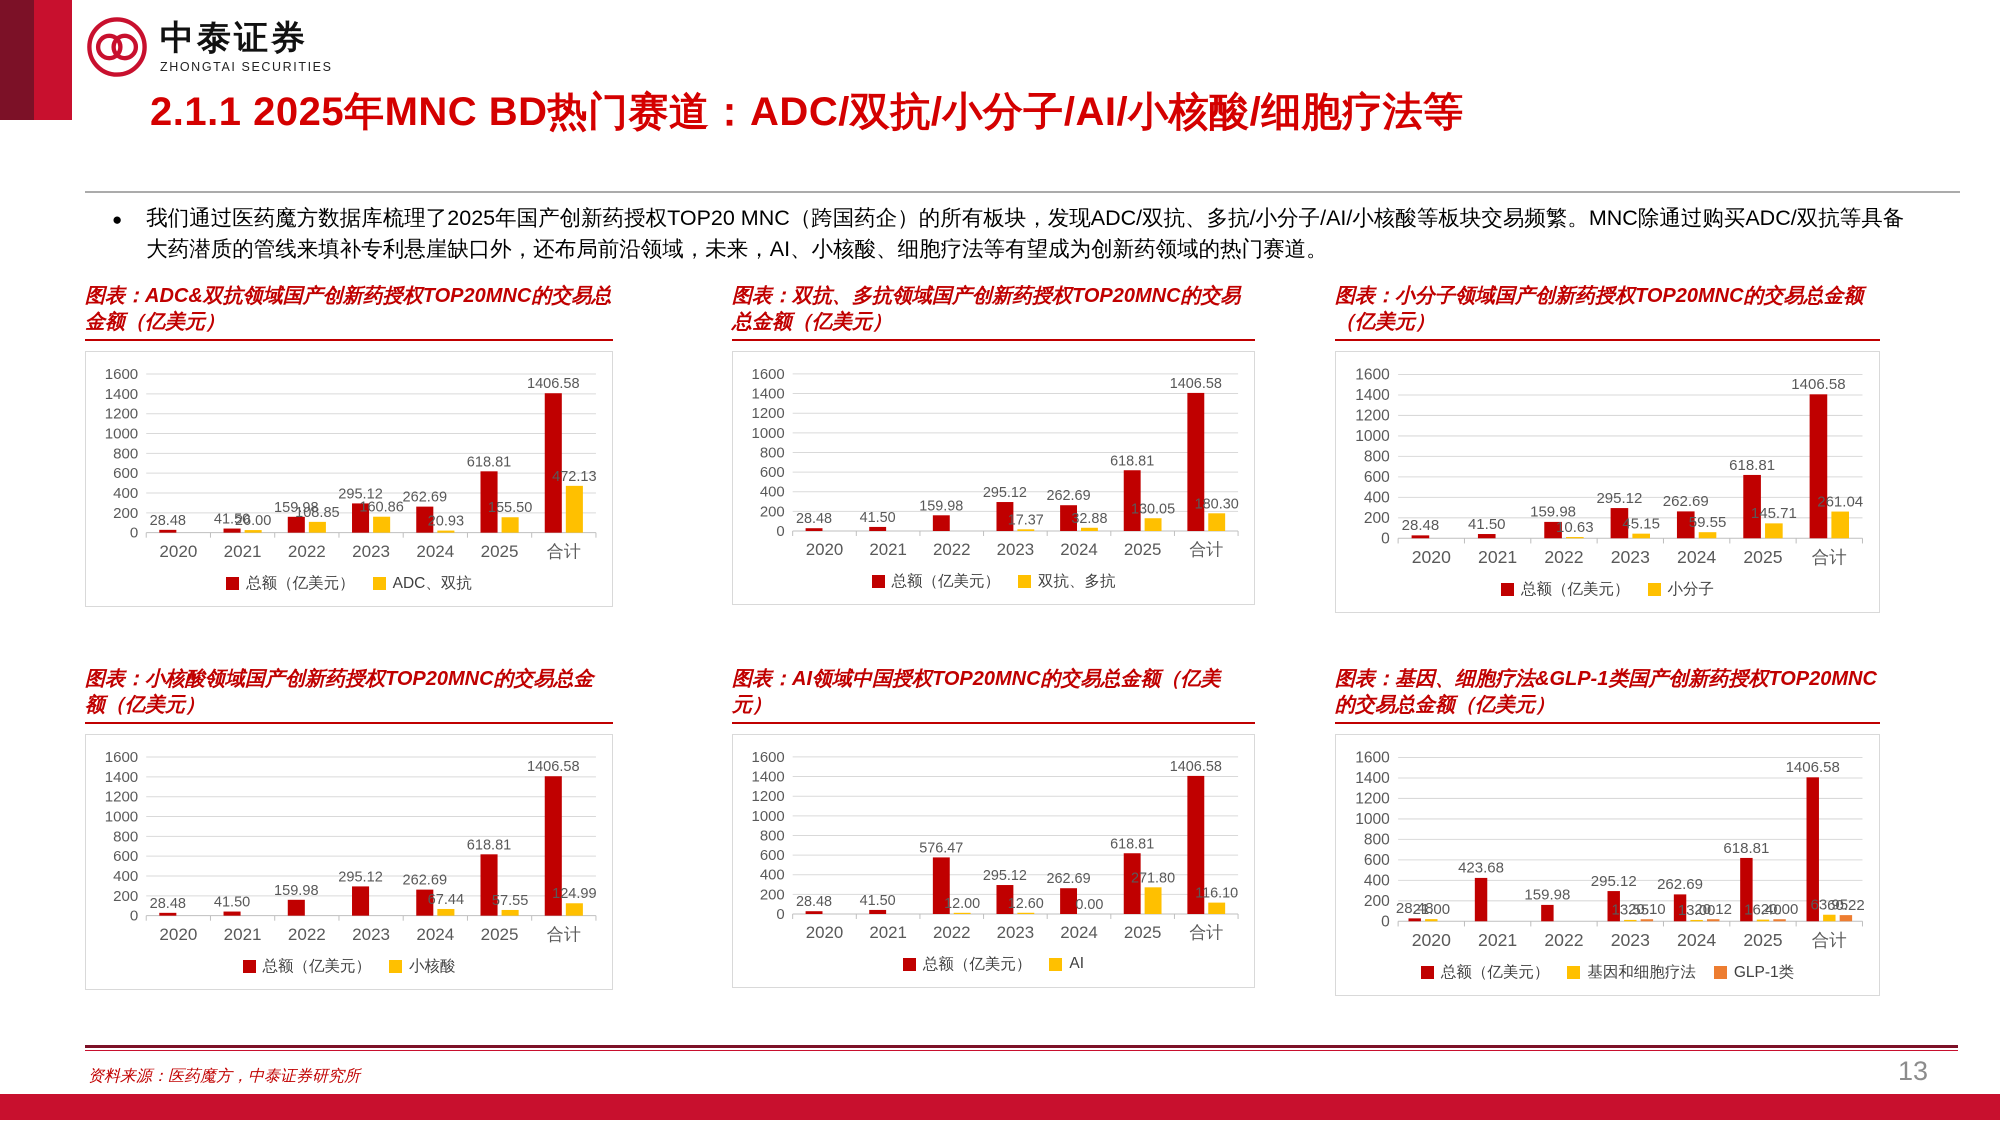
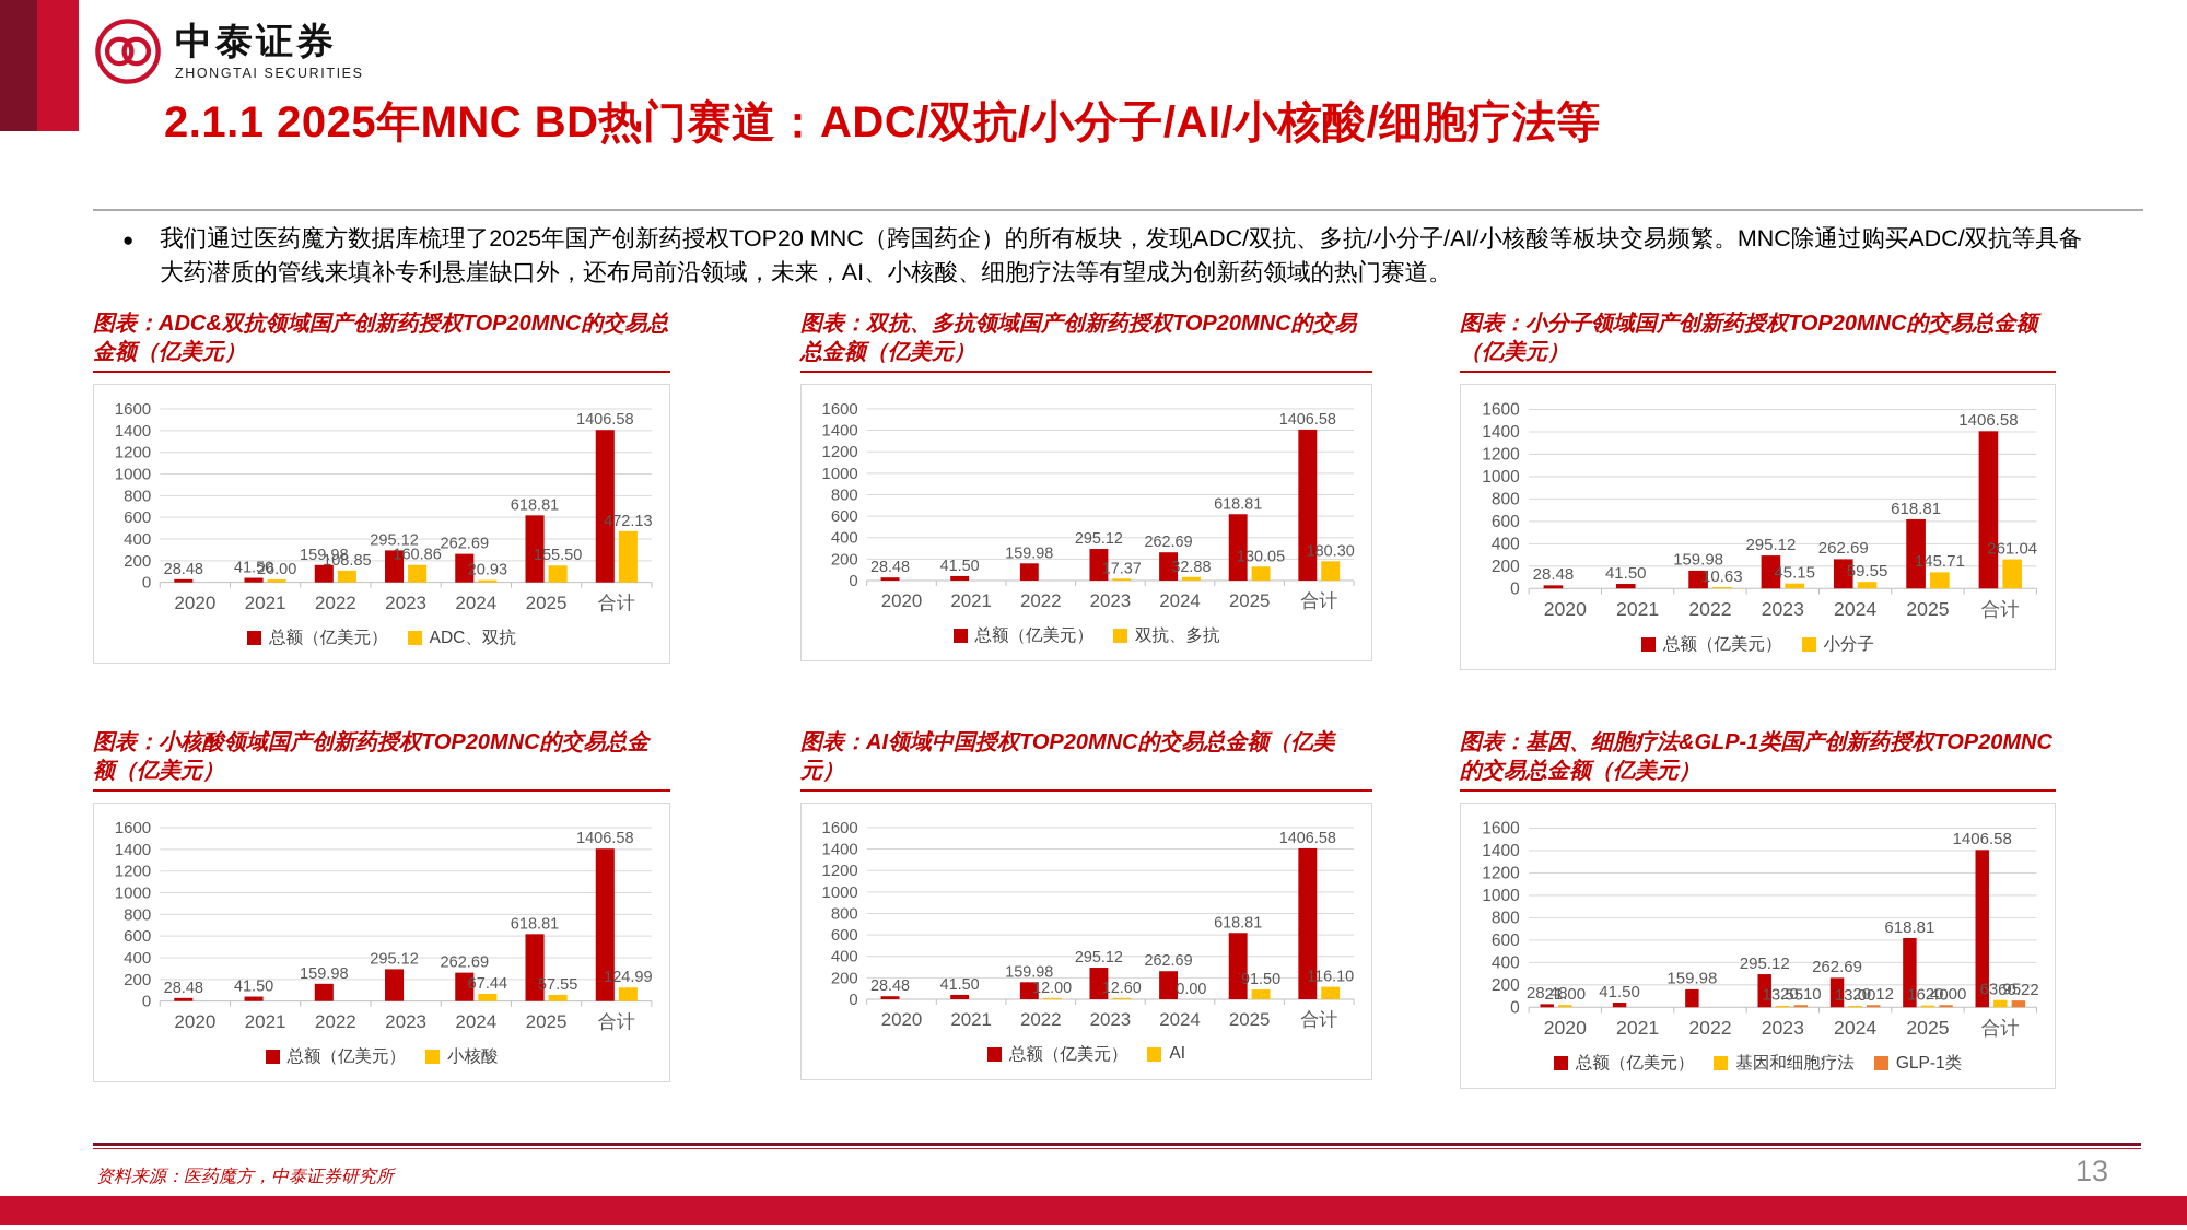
图表：AI领域中国授权TOP20MNC的交易总金额（亿美元）/总额（亿美元）/2022: 576.47 -> 159.98
图表：AI领域中国授权TOP20MNC的交易总金额（亿美元）/AI/2025: 271.80 -> 91.50
图表：基因、细胞疗法&GLP-1类国产创新药授权TOP20MNC的交易总金额（亿美元）/总额（亿美元）/2021: 423.68 -> 41.50
